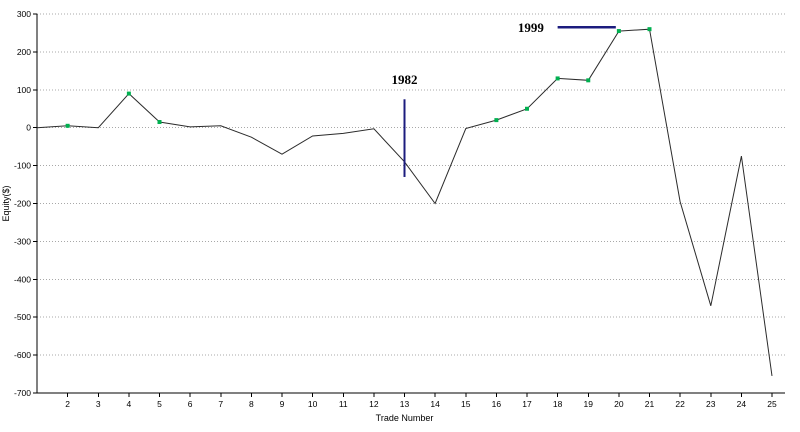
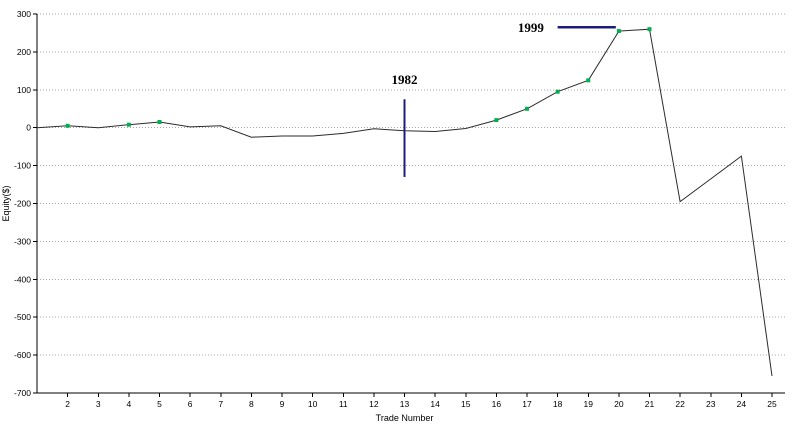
4: 90 -> 10
9: -70 -> -20
13: -90 -> -10
14: -200 -> -10
18: 130 -> 100
23: -470 -> -140
